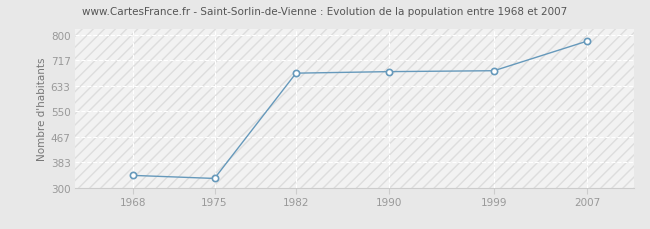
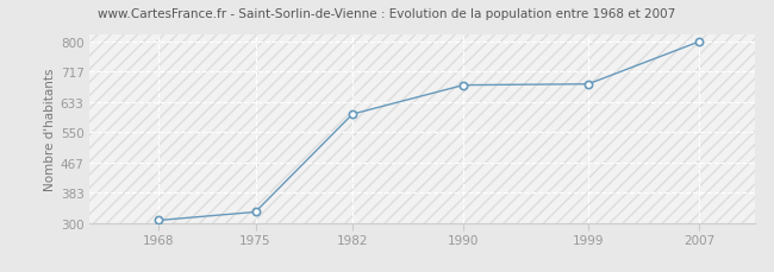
1968: 340 -> 307
1982: 675 -> 600
2007: 780 -> 800
